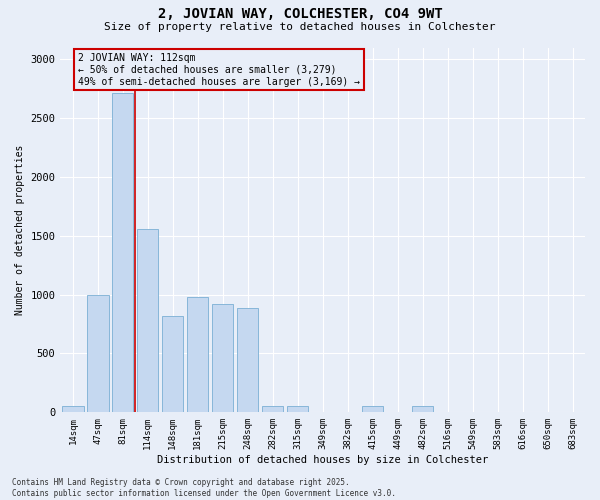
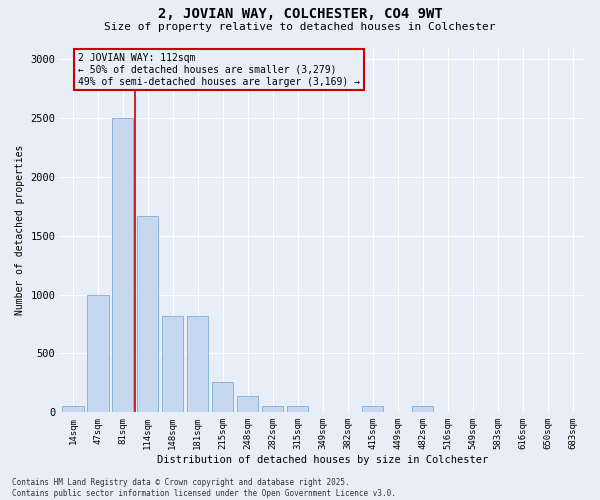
81sqm: 2710 -> 2500
114sqm: 1560 -> 1670
181sqm: 980 -> 820
215sqm: 920 -> 260
248sqm: 890 -> 140
